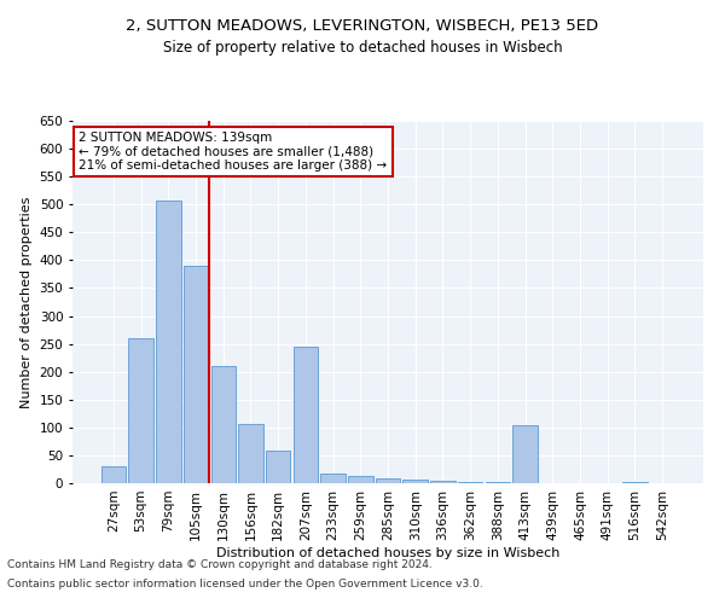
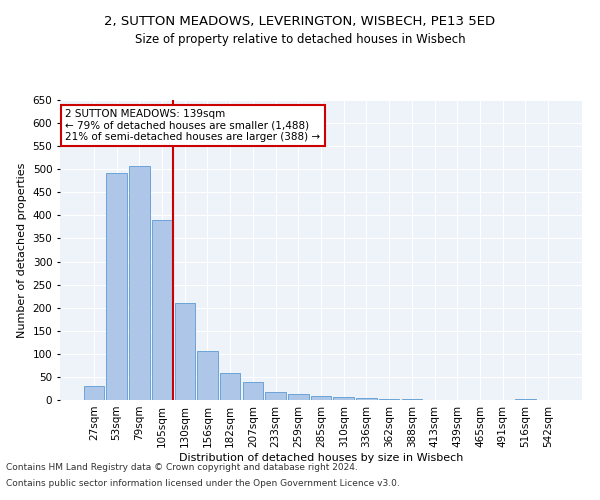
53sqm: 260 -> 492
207sqm: 245 -> 40
413sqm: 105 -> 1
